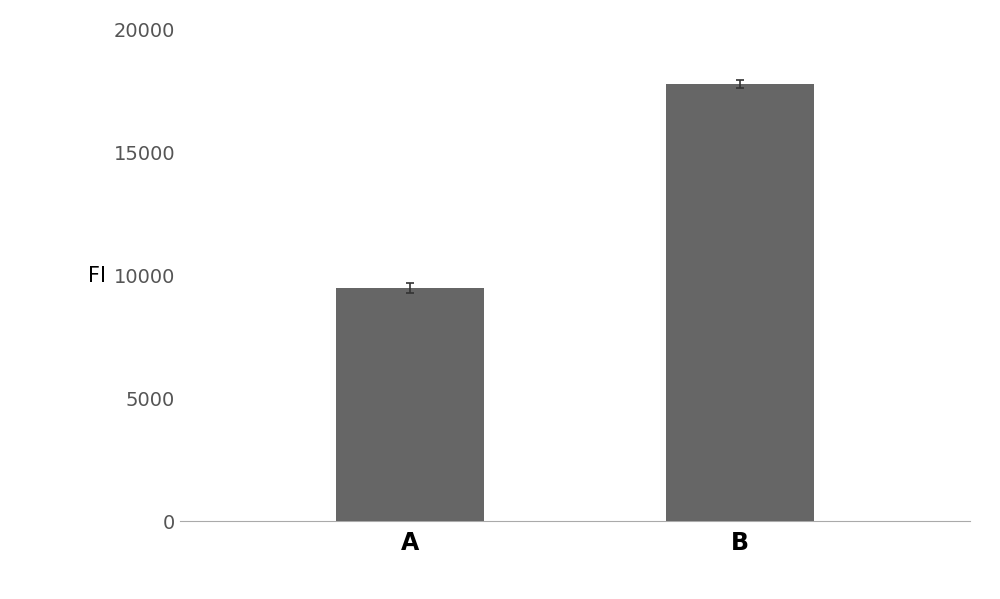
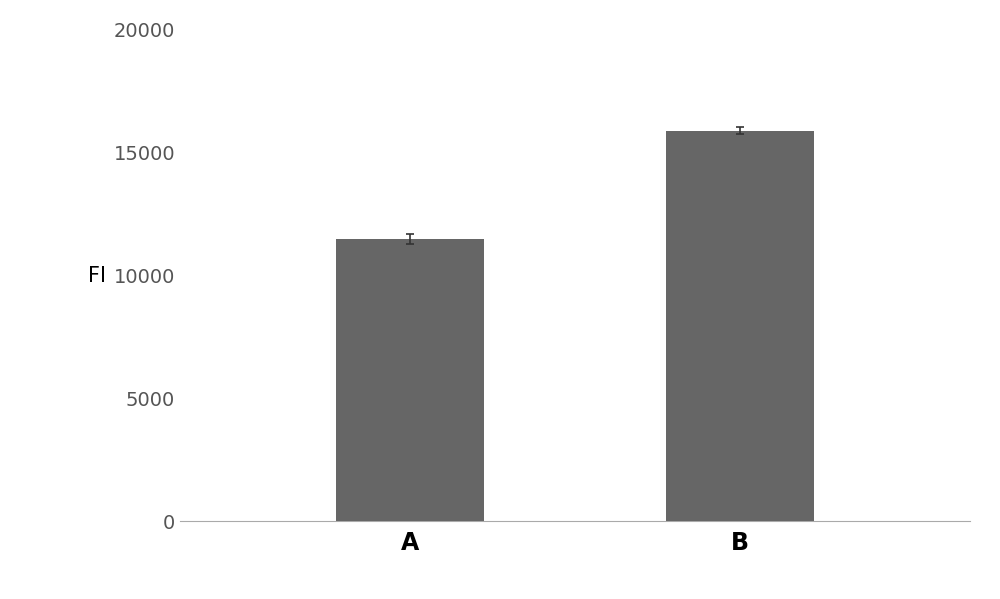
A: 9500 -> 11500
B: 17800 -> 15900
